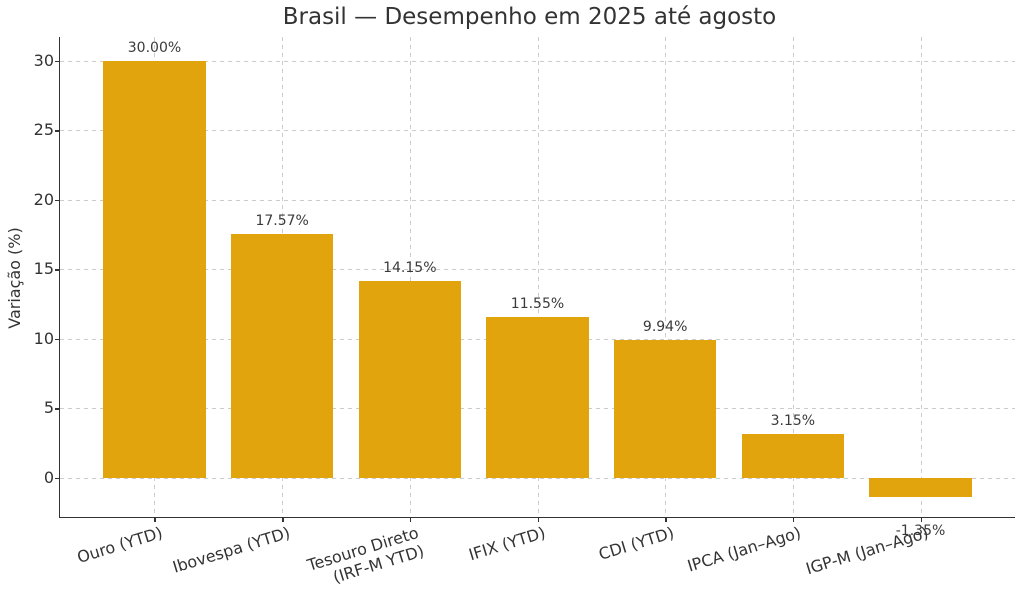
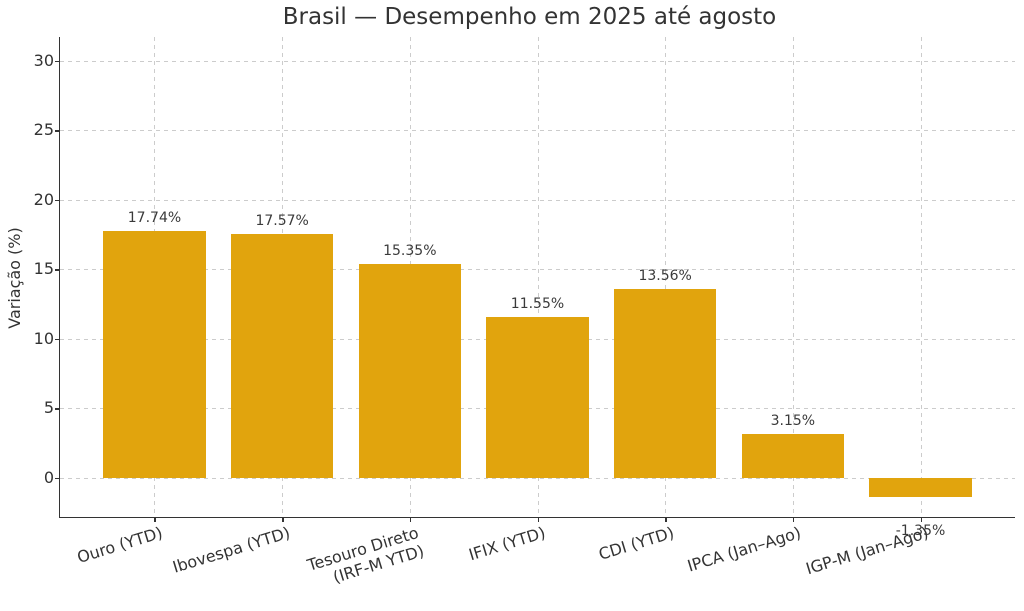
Ouro (YTD): 30.00% -> 17.74%
Tesouro Direto (IRF-M YTD): 14.15% -> 15.35%
CDI (YTD): 9.94% -> 13.56%
